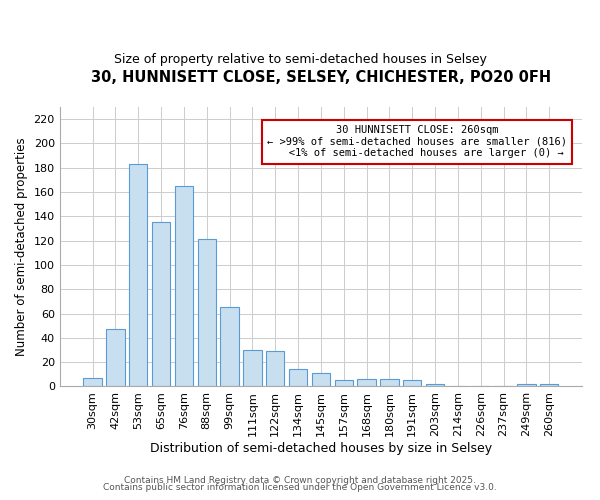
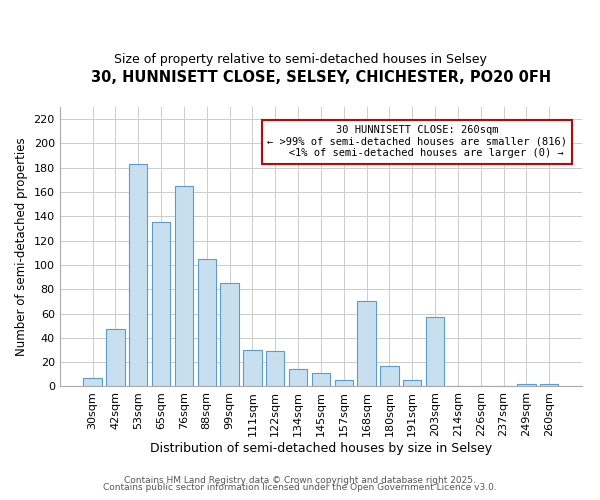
88sqm: 121 -> 105
99sqm: 65 -> 85
168sqm: 6 -> 70
180sqm: 6 -> 17
203sqm: 2 -> 57
